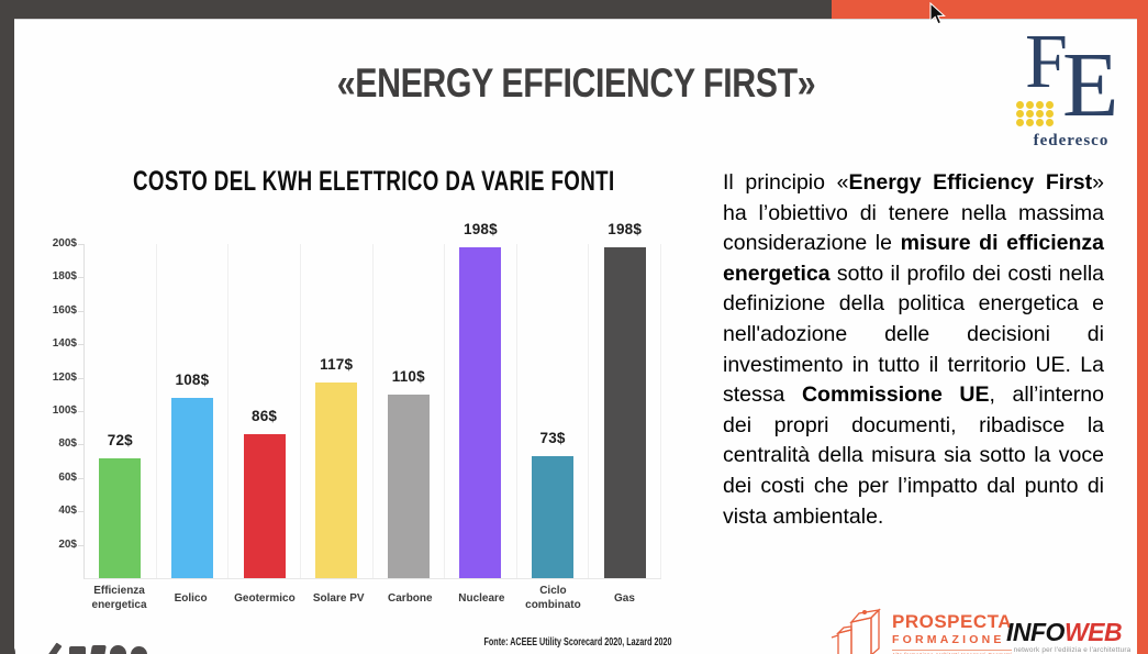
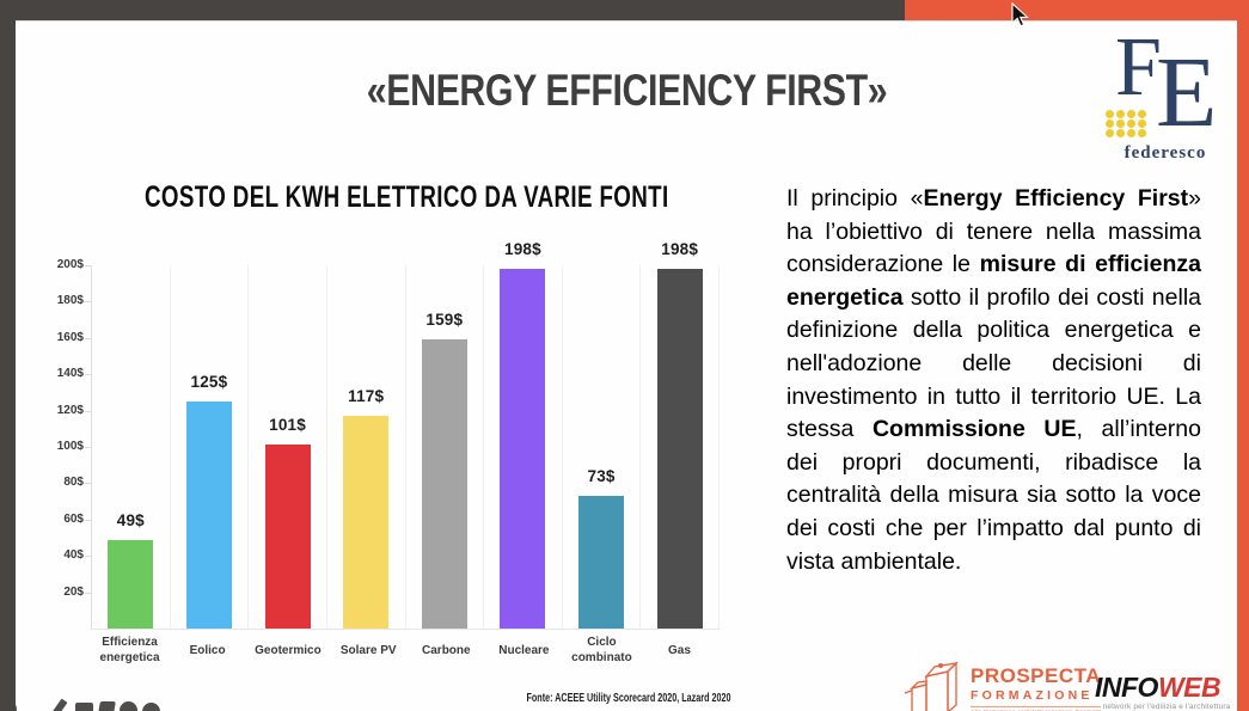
Efficienza energetica: 72 -> 49
Eolico: 108 -> 125
Geotermico: 86 -> 101
Carbone: 110 -> 159
